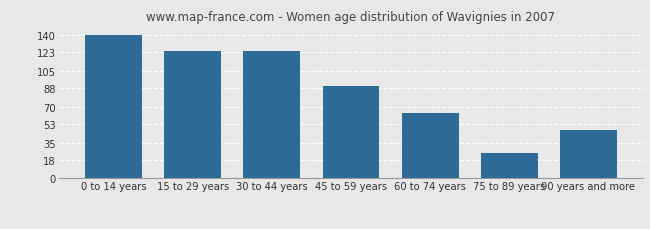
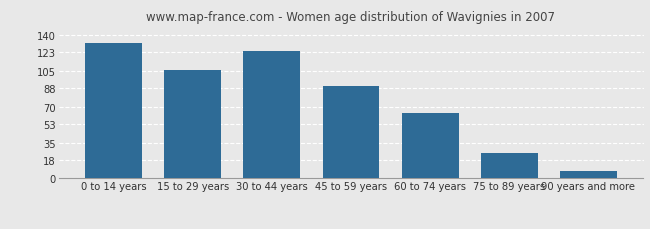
0 to 14 years: 140 -> 132
15 to 29 years: 124 -> 106
90 years and more: 47 -> 7
